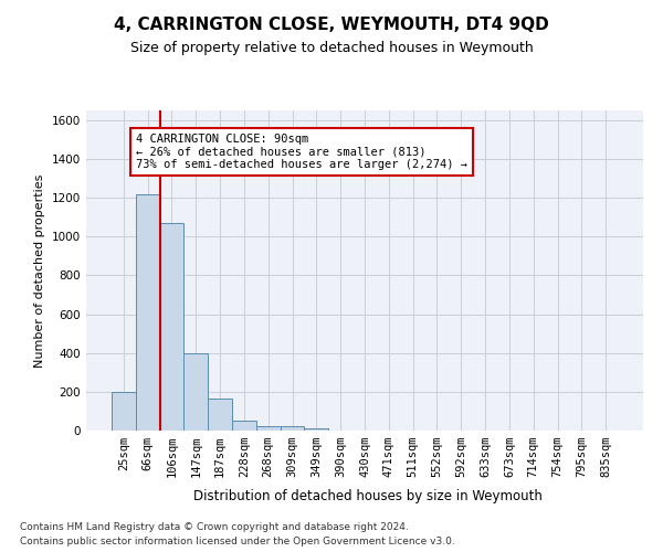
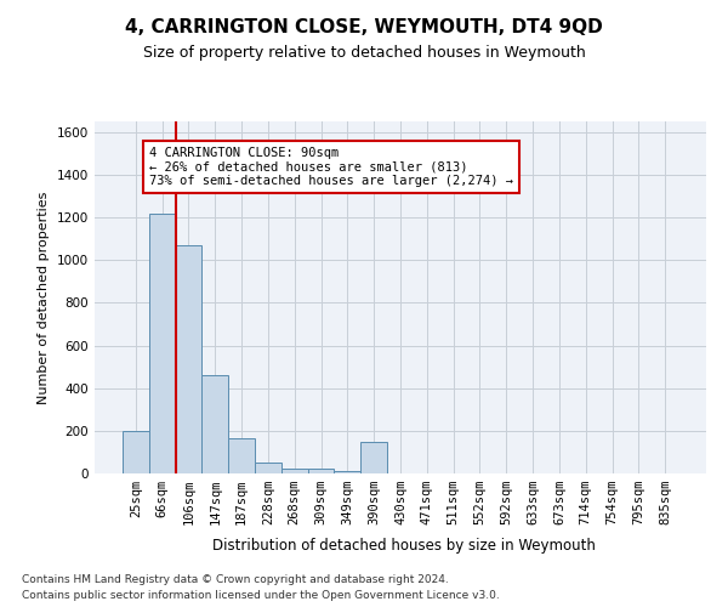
147sqm: 400 -> 460
390sqm: 0 -> 150
